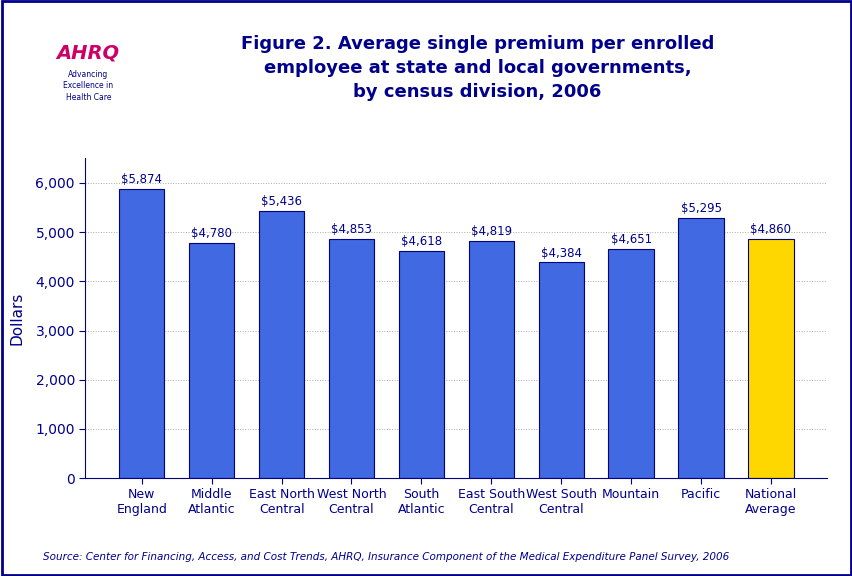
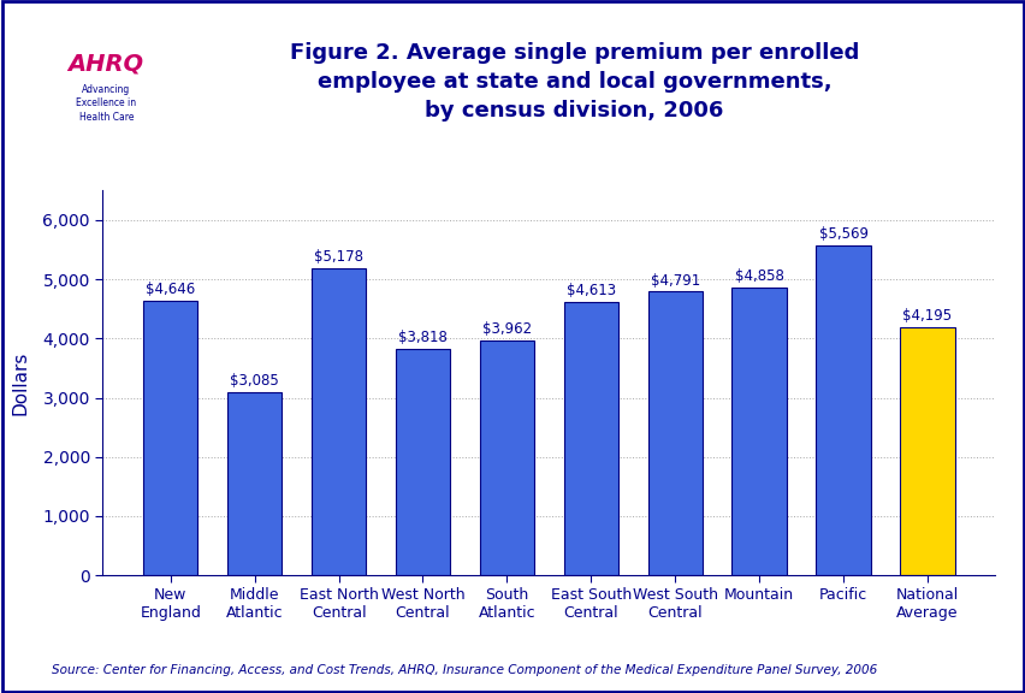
New England: $5,874 -> $4,646
Middle Atlantic: $4,780 -> $3,085
East North Central: $5,436 -> $5,178
West North Central: $4,853 -> $3,818
South Atlantic: $4,618 -> $3,962
East South Central: $4,819 -> $4,613
West South Central: $4,384 -> $4,791
Mountain: $4,651 -> $4,858
Pacific: $5,295 -> $5,569
National Average: $4,860 -> $4,195
